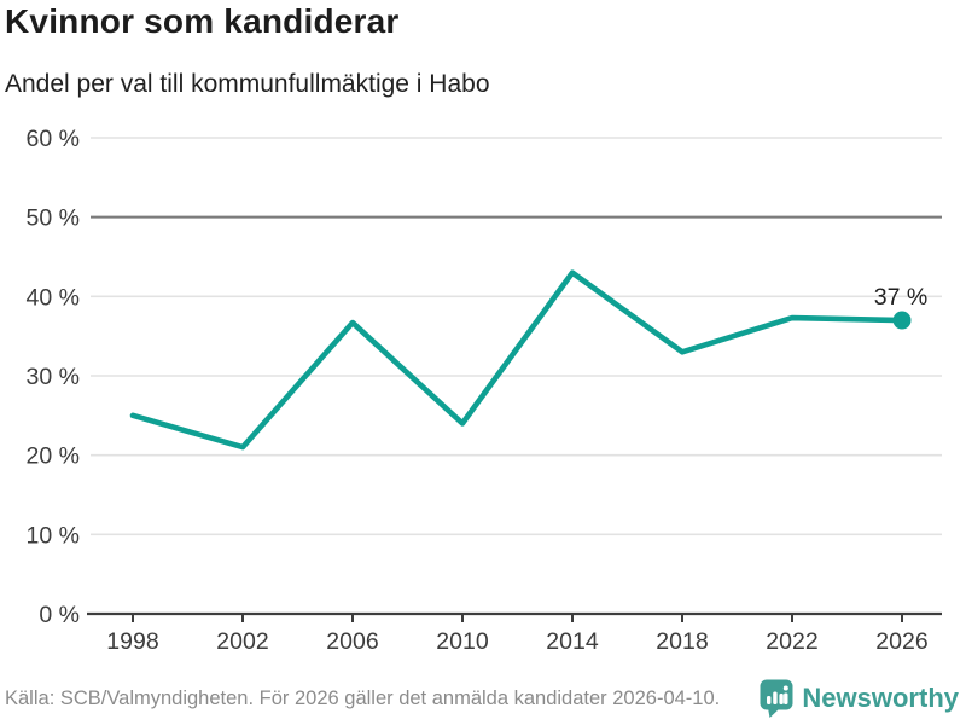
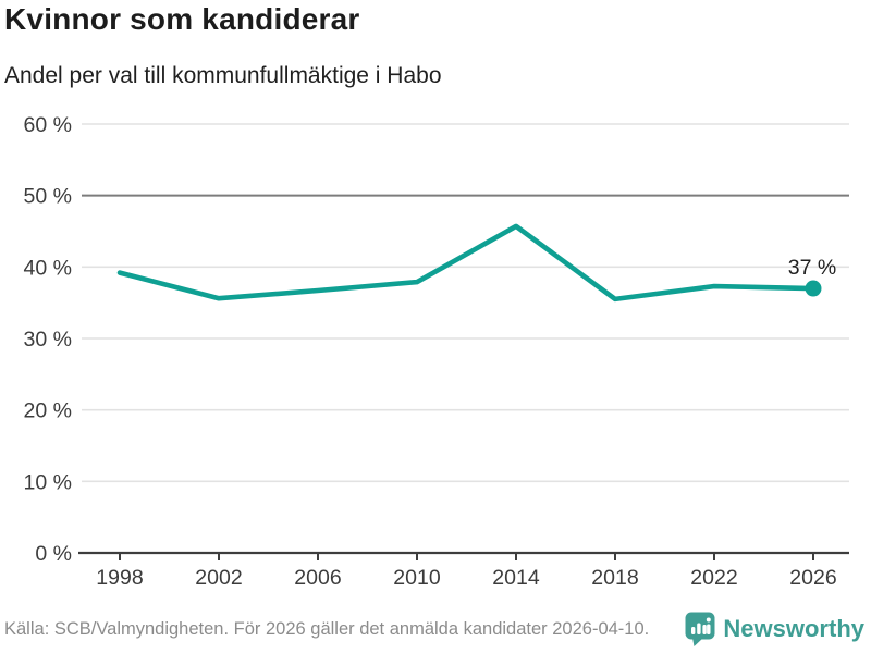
1998: 25% -> 39%
2002: 21% -> 36%
2010: 24% -> 38%
2014: 43% -> 46%
2018: 33% -> 36%
